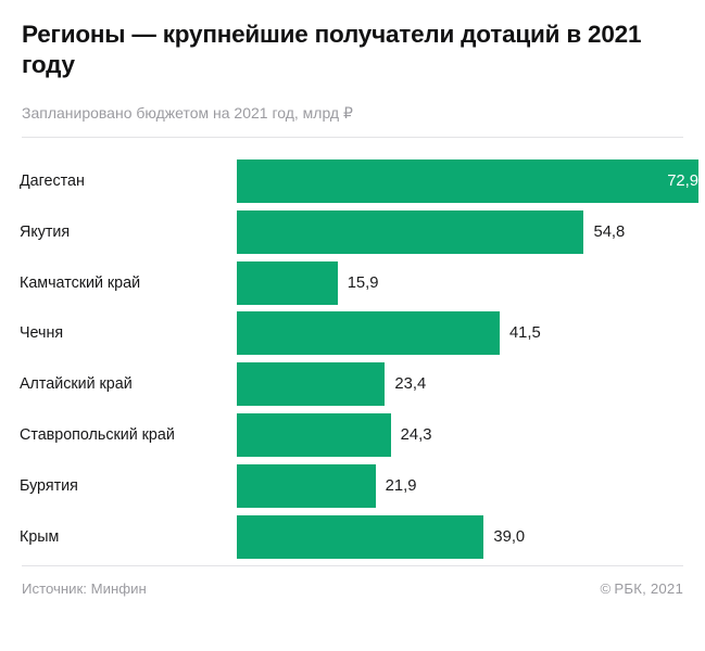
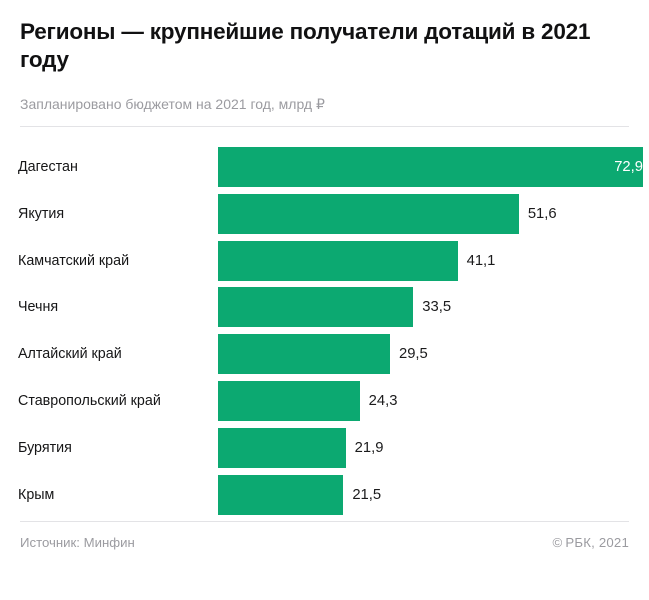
Якутия: 54,8 -> 51,6
Камчатский край: 15,9 -> 41,1
Чечня: 41,5 -> 33,5
Алтайский край: 23,4 -> 29,5
Крым: 39,0 -> 21,5
